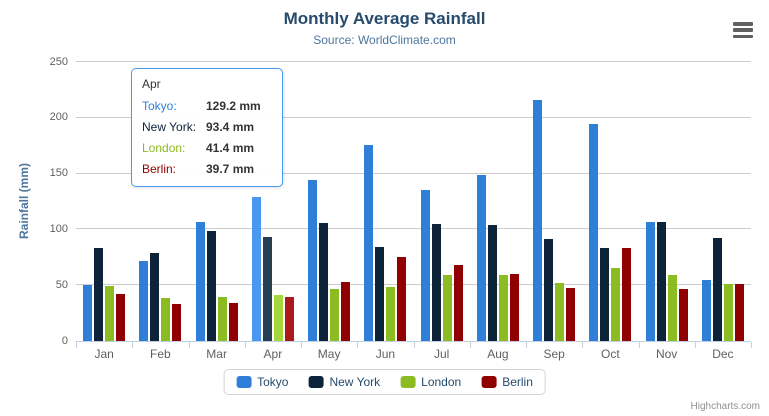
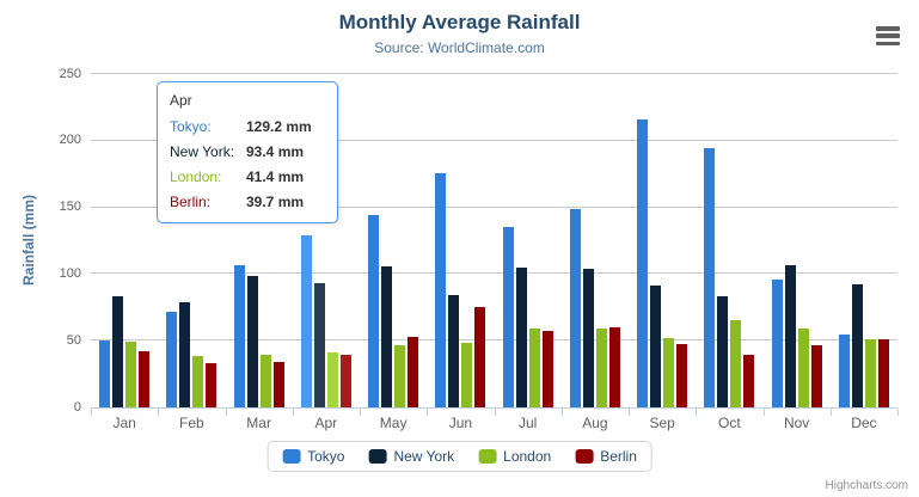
Berlin/Jul: 68 -> 57
Berlin/Oct: 83 -> 39
Tokyo/Nov: 107 -> 96
